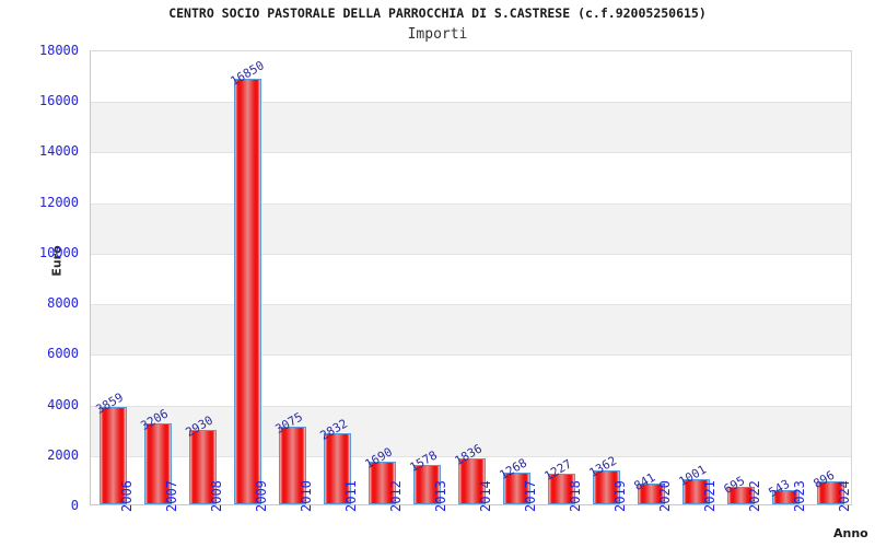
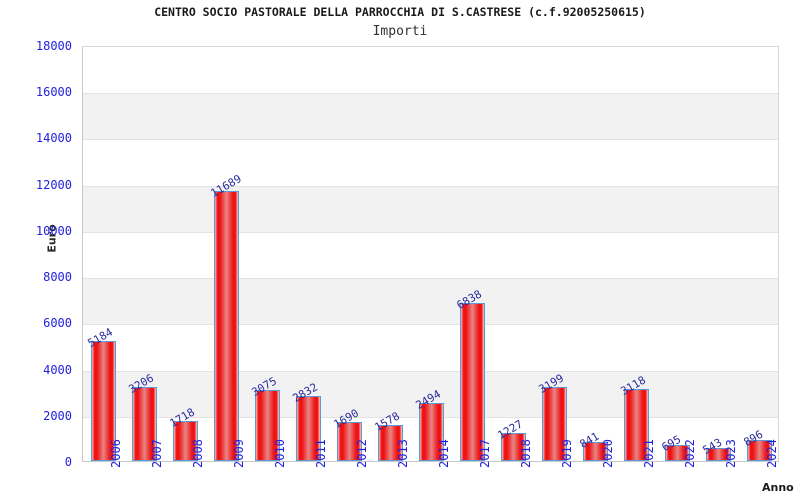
2006: 3859 -> 5184
2008: 2930 -> 1718
2009: 16850 -> 11689
2014: 1836 -> 2494
2017: 1268 -> 6838
2019: 1362 -> 3199
2021: 1001 -> 3118
